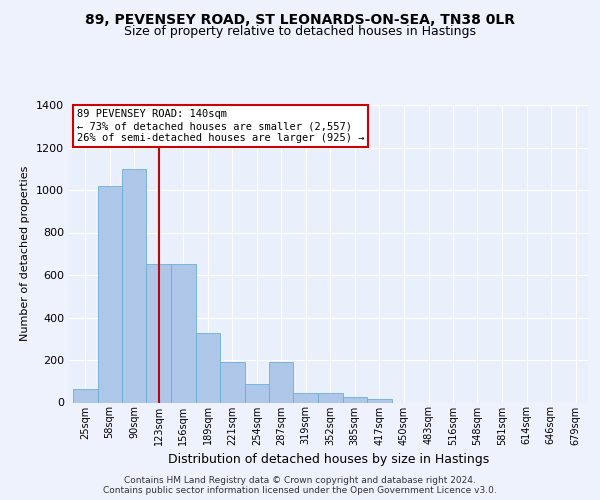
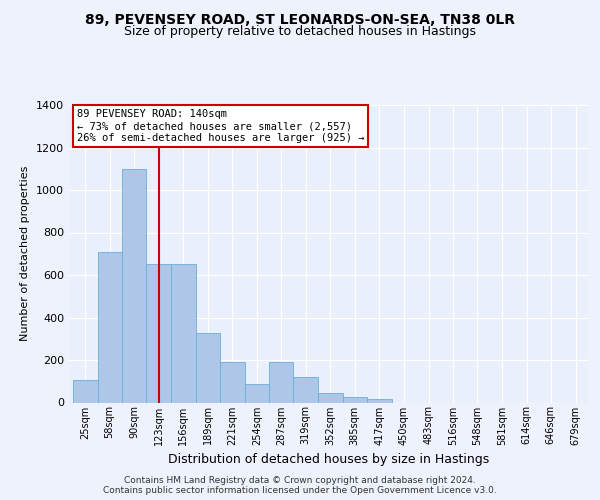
25sqm: 63 -> 105
58sqm: 1020 -> 710
319sqm: 45 -> 120
